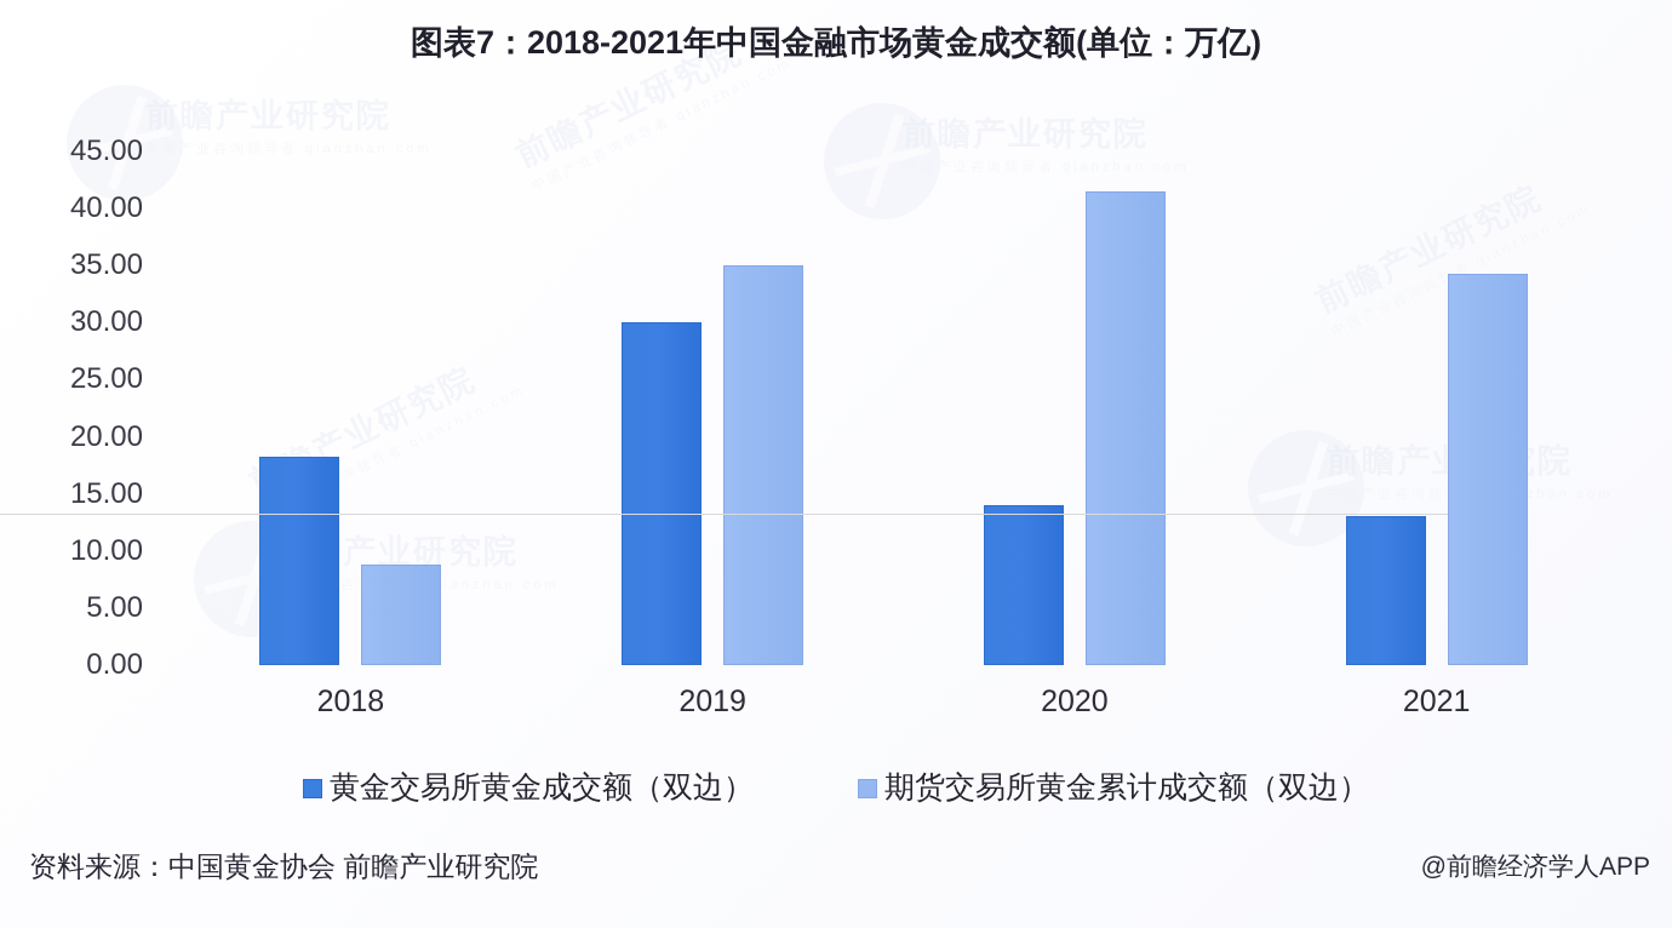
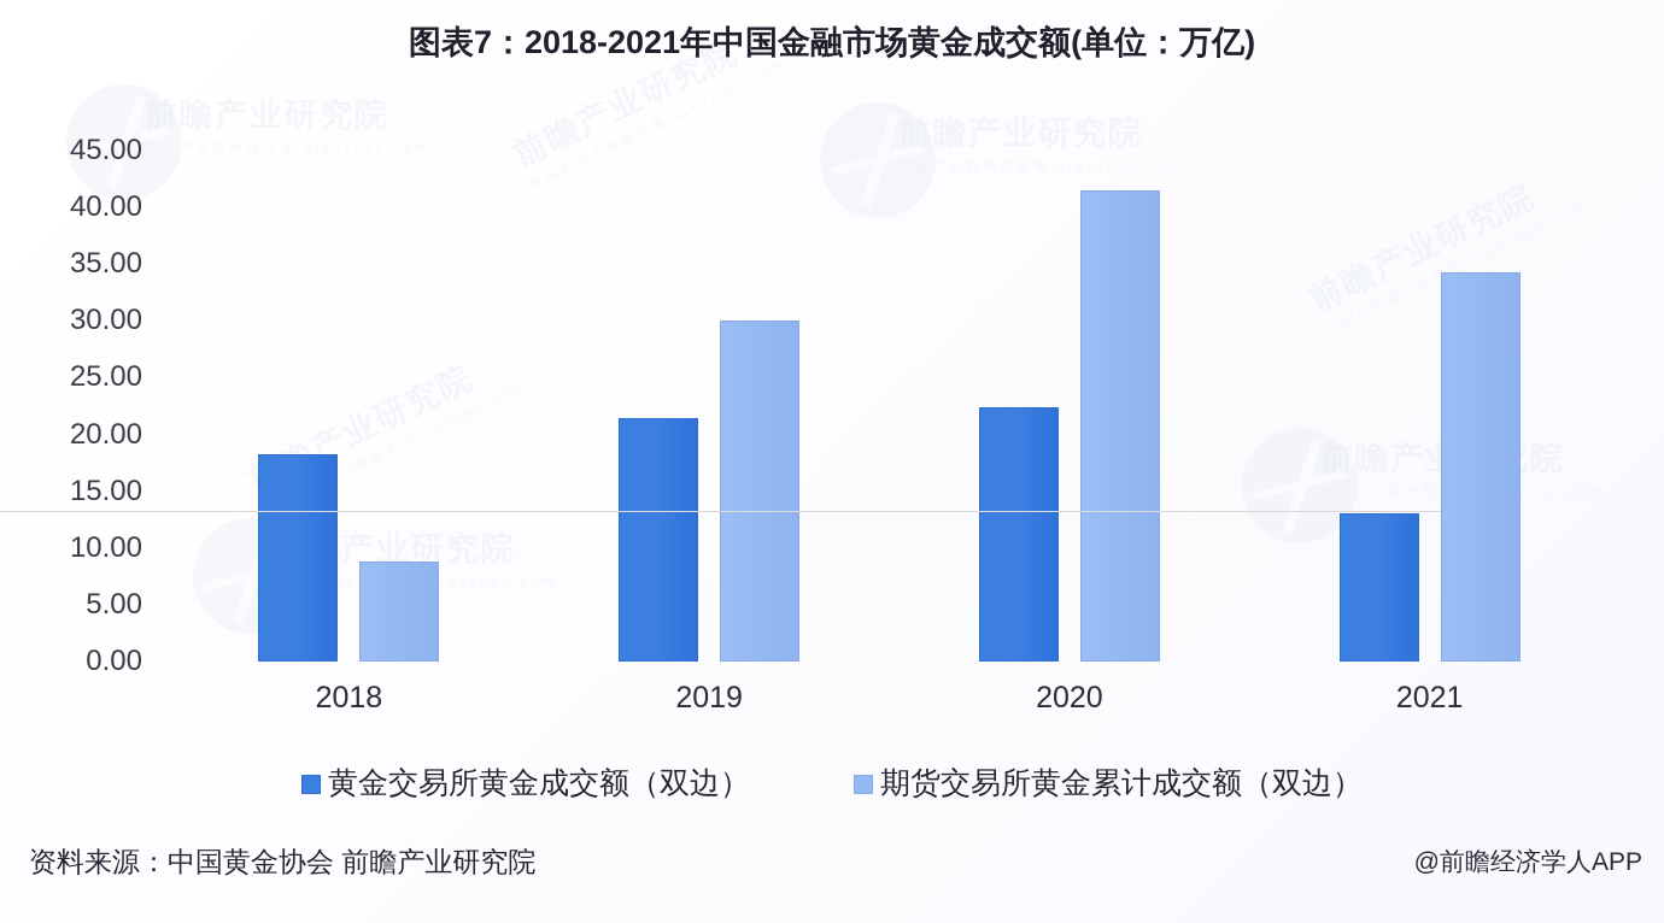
黄金交易所黄金成交额（双边）/2019: 30 -> 21
期货交易所黄金累计成交额（双边）/2019: 35 -> 30
黄金交易所黄金成交额（双边）/2020: 14 -> 22
